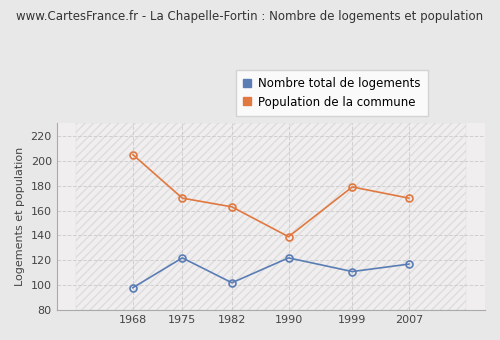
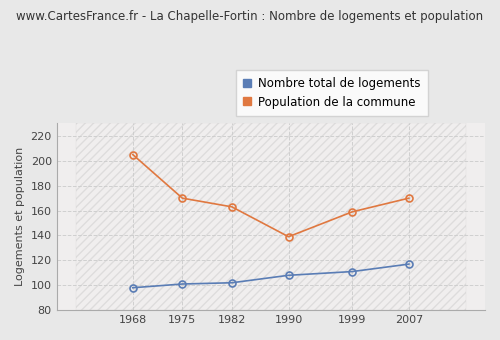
Nombre total de logements/1975: 122 -> 101
Nombre total de logements/1990: 122 -> 108
Population de la commune/1999: 179 -> 159
